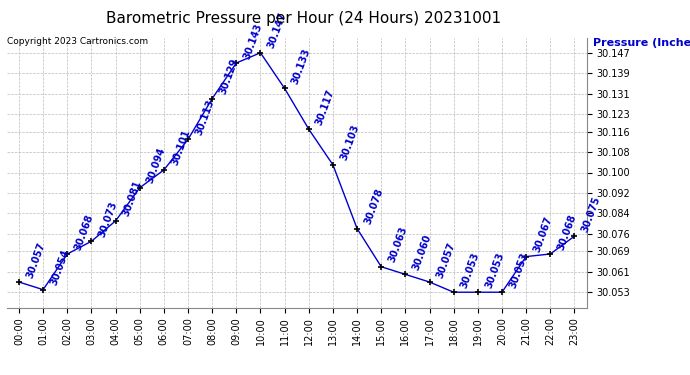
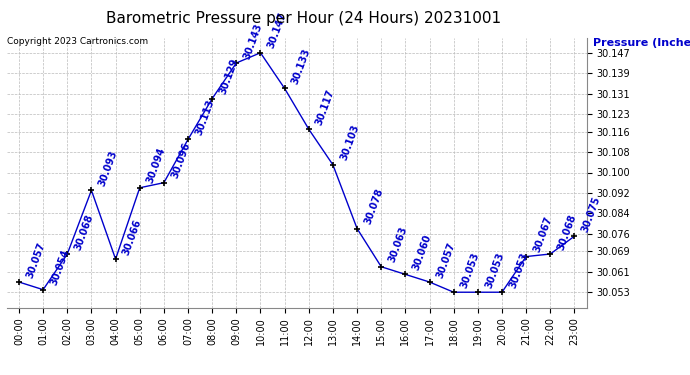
03:00: 30.073 -> 30.093
04:00: 30.081 -> 30.066
06:00: 30.101 -> 30.096
